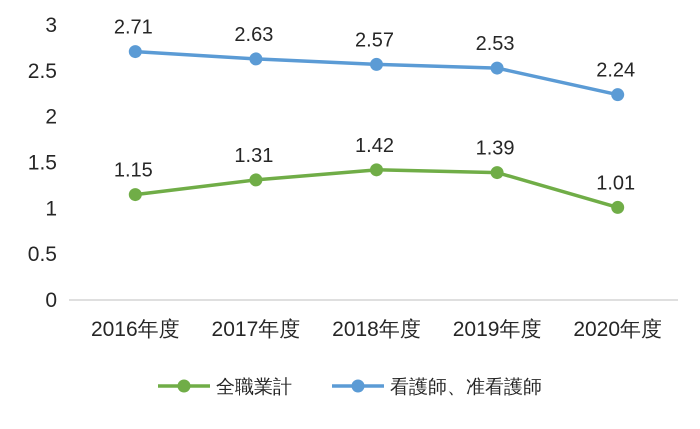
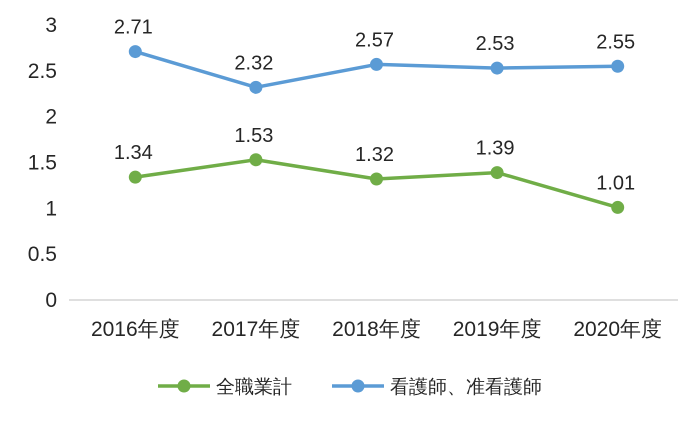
全職業計/2016年度: 1.15 -> 1.34
全職業計/2017年度: 1.31 -> 1.53
看護師、准看護師/2017年度: 2.63 -> 2.32
全職業計/2018年度: 1.42 -> 1.32
看護師、准看護師/2020年度: 2.24 -> 2.55
